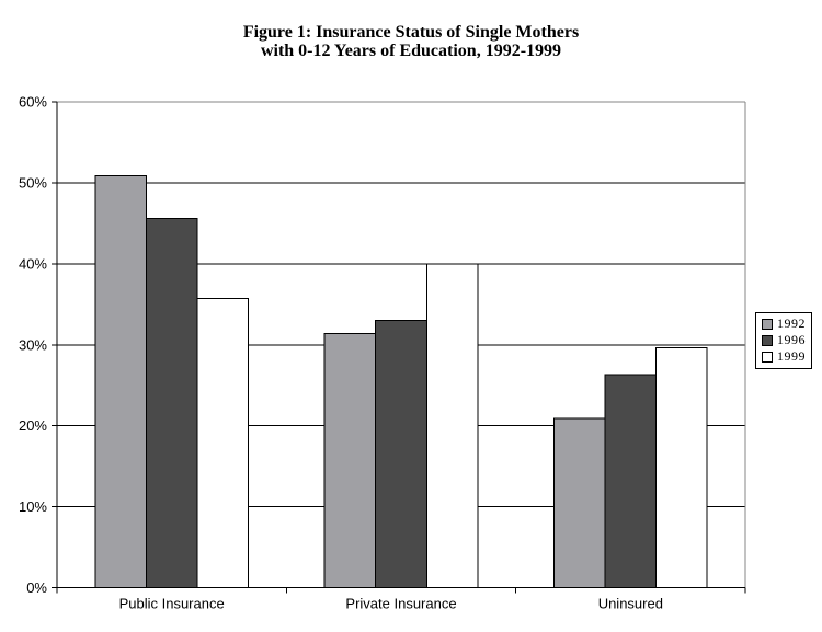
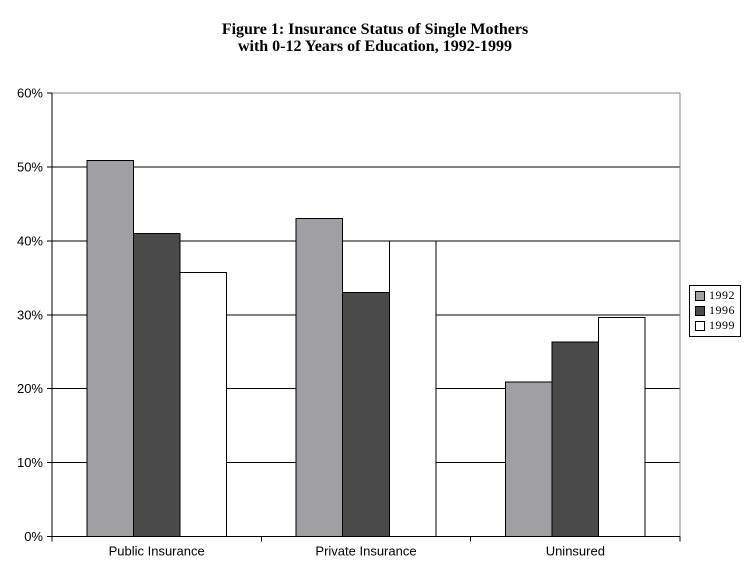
1996/Public Insurance: 46% -> 41%
1992/Private Insurance: 31% -> 43%
